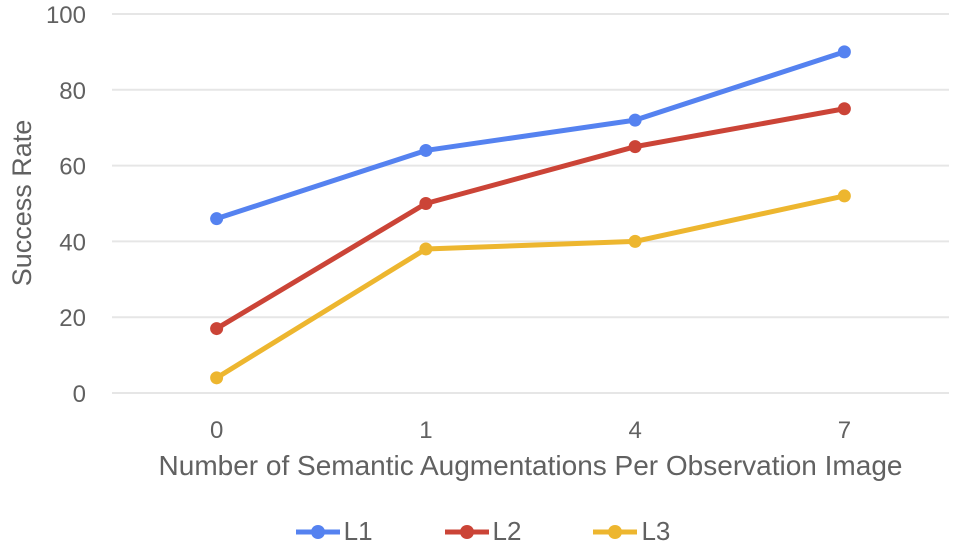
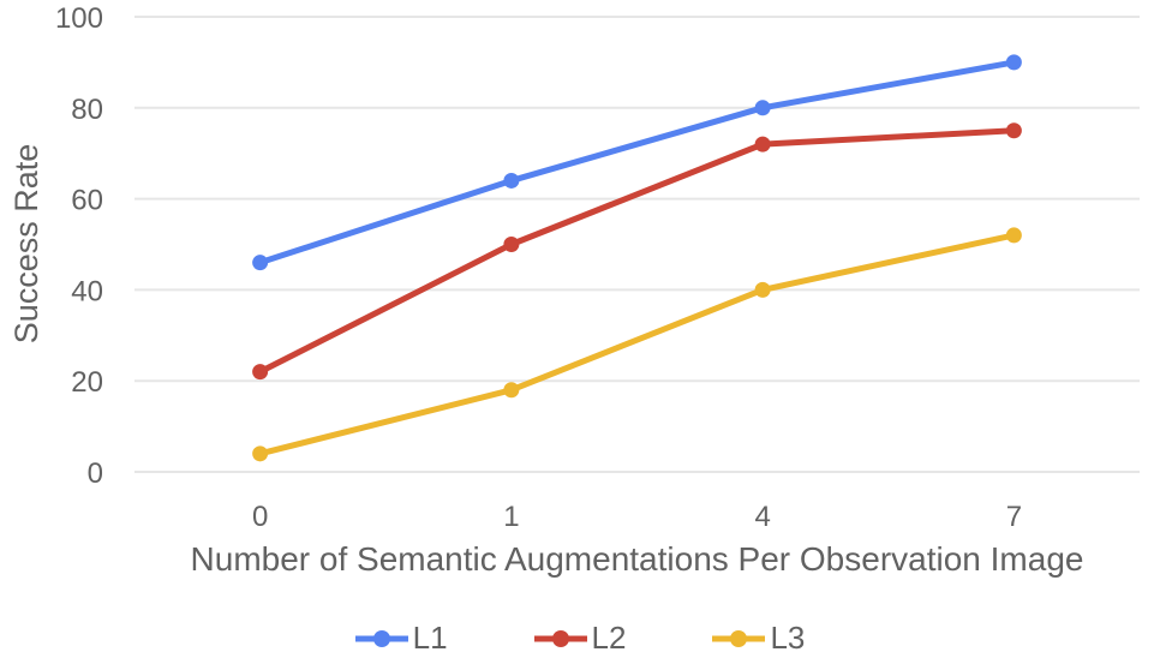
L2/0: 17 -> 22
L3/1: 38 -> 18
L1/4: 72 -> 80
L2/4: 65 -> 72
